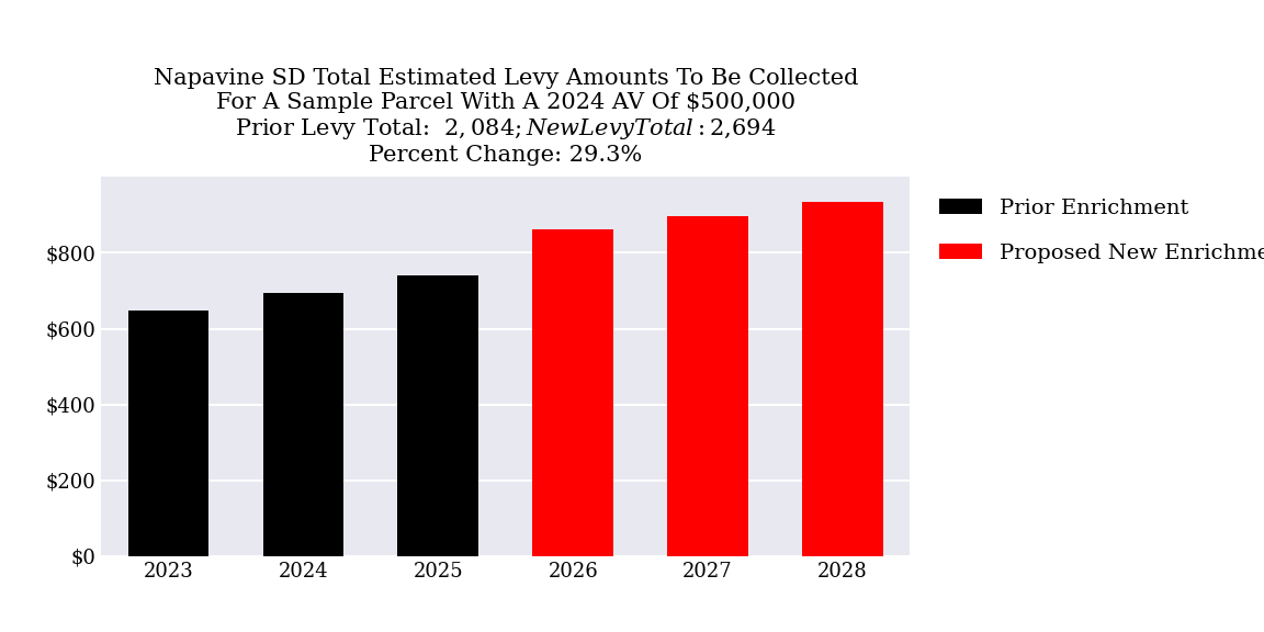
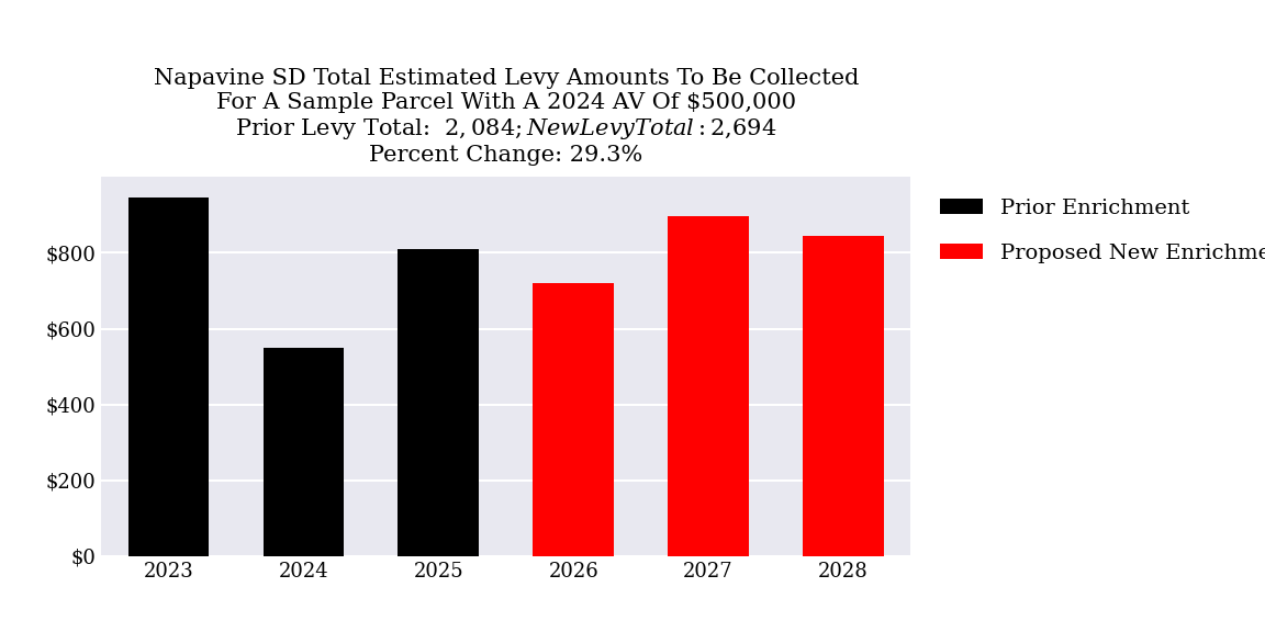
2023: $648 -> $945
2024: $695 -> $550
2025: $741 -> $810
2026: $862 -> $720
2028: $934 -> $845
